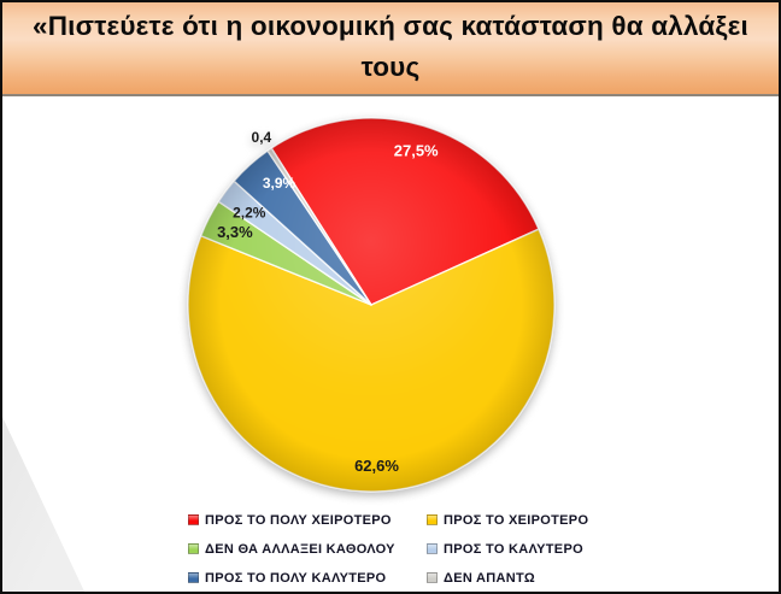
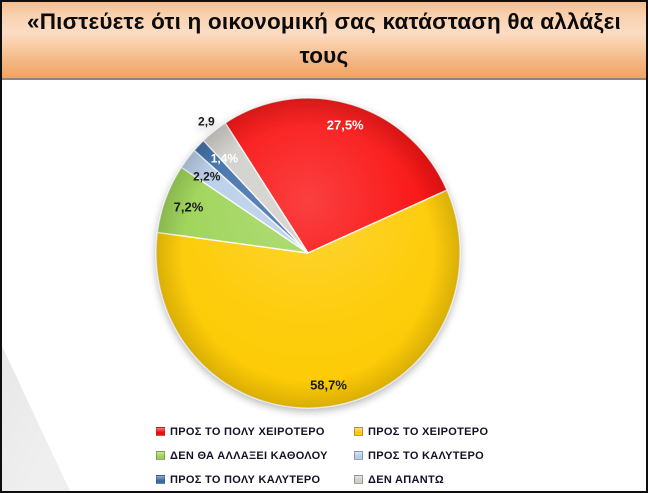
ΠΡΟΣ ΤΟ ΧΕΙΡΟΤΕΡΟ: 62,6% -> 58,7%
ΔΕΝ ΘΑ ΑΛΛΑΞΕΙ ΚΑΘΟΛΟΥ: 3,3% -> 7,2%
ΠΡΟΣ ΤΟ ΠΟΛΥ ΚΑΛΥΤΕΡΟ: 3,9% -> 1,4%
ΔΕΝ ΑΠΑΝΤΩ: 0,4 -> 2,9
